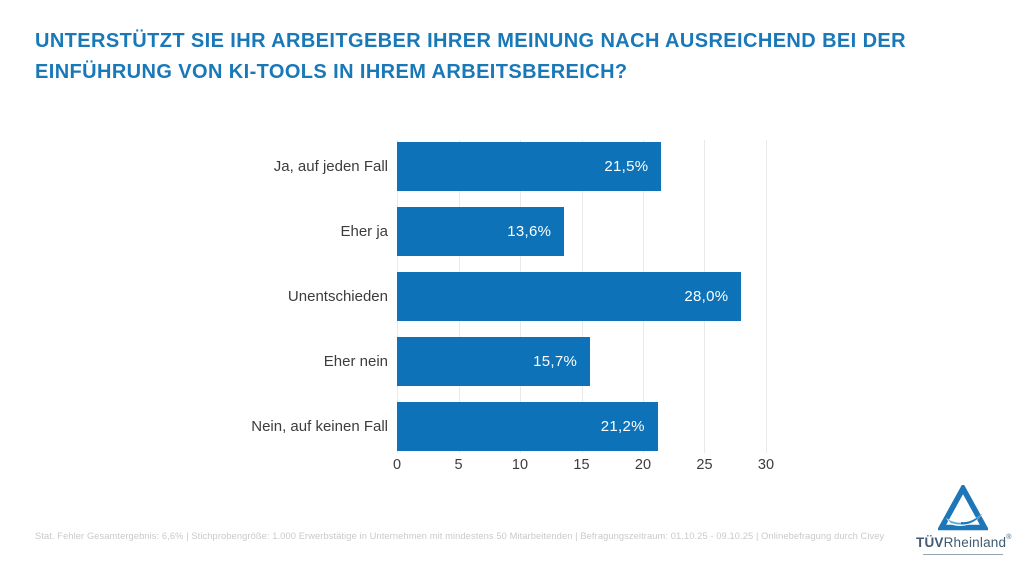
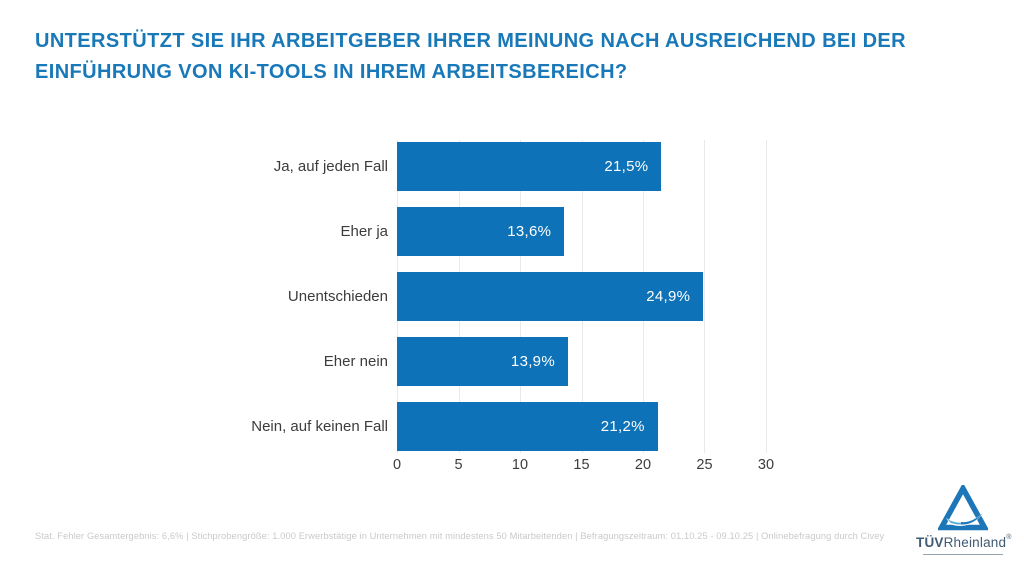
Unentschieden: 28,0% -> 24,9%
Eher nein: 15,7% -> 13,9%
